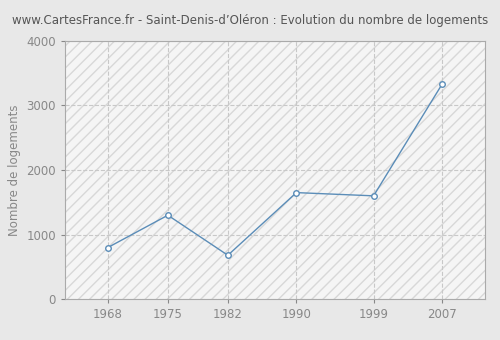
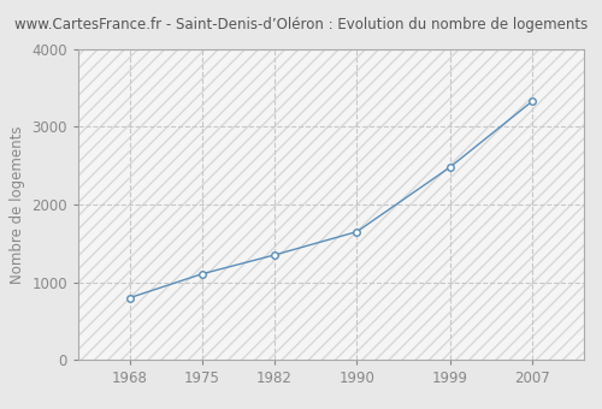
1975: 1300 -> 1110
1982: 680 -> 1350
1999: 1600 -> 2480
